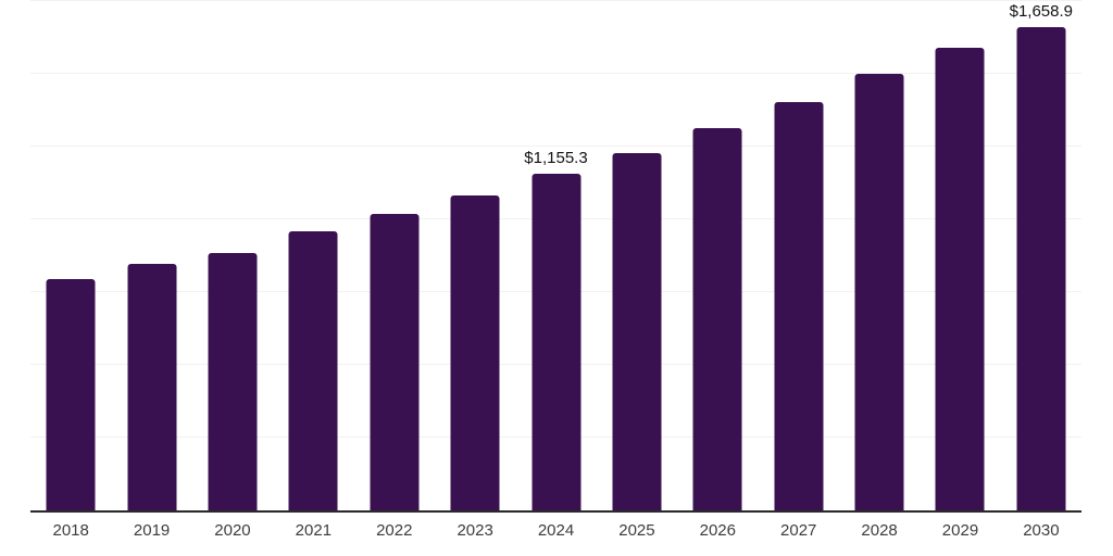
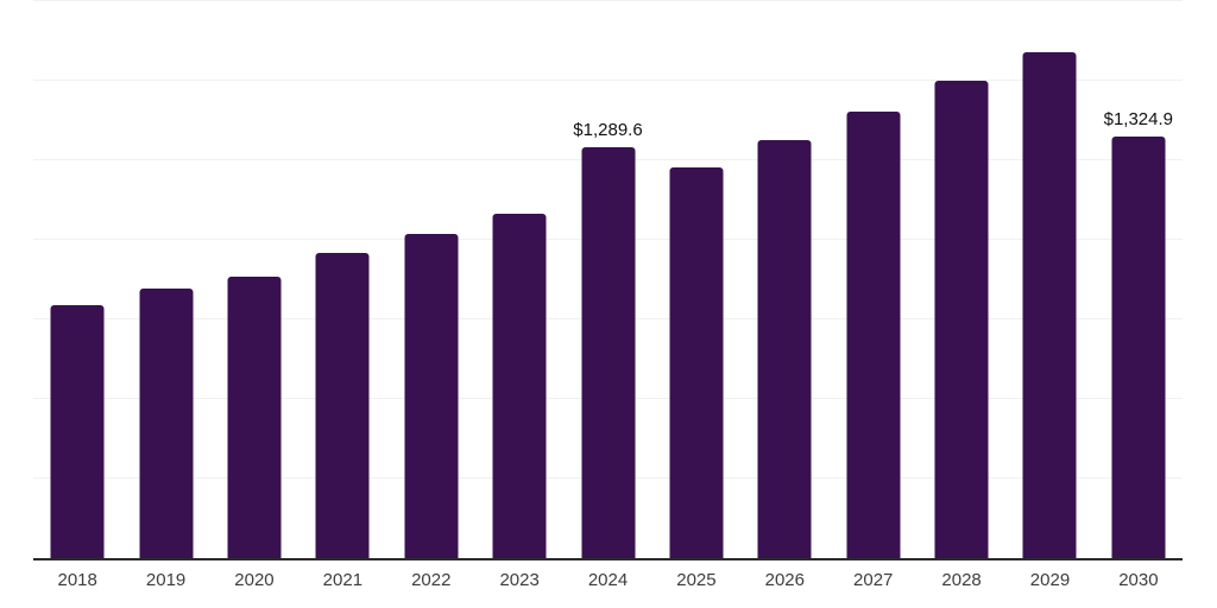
2024: $1,155.3 -> $1,289.6
2030: $1,658.9 -> $1,324.9
